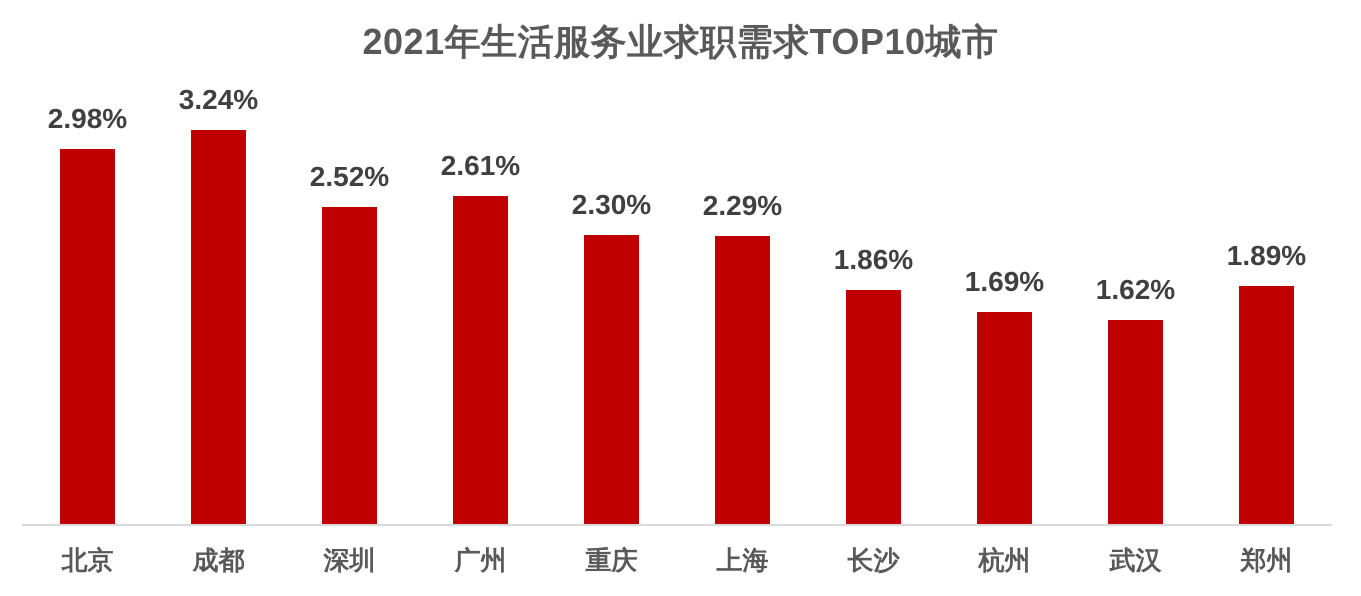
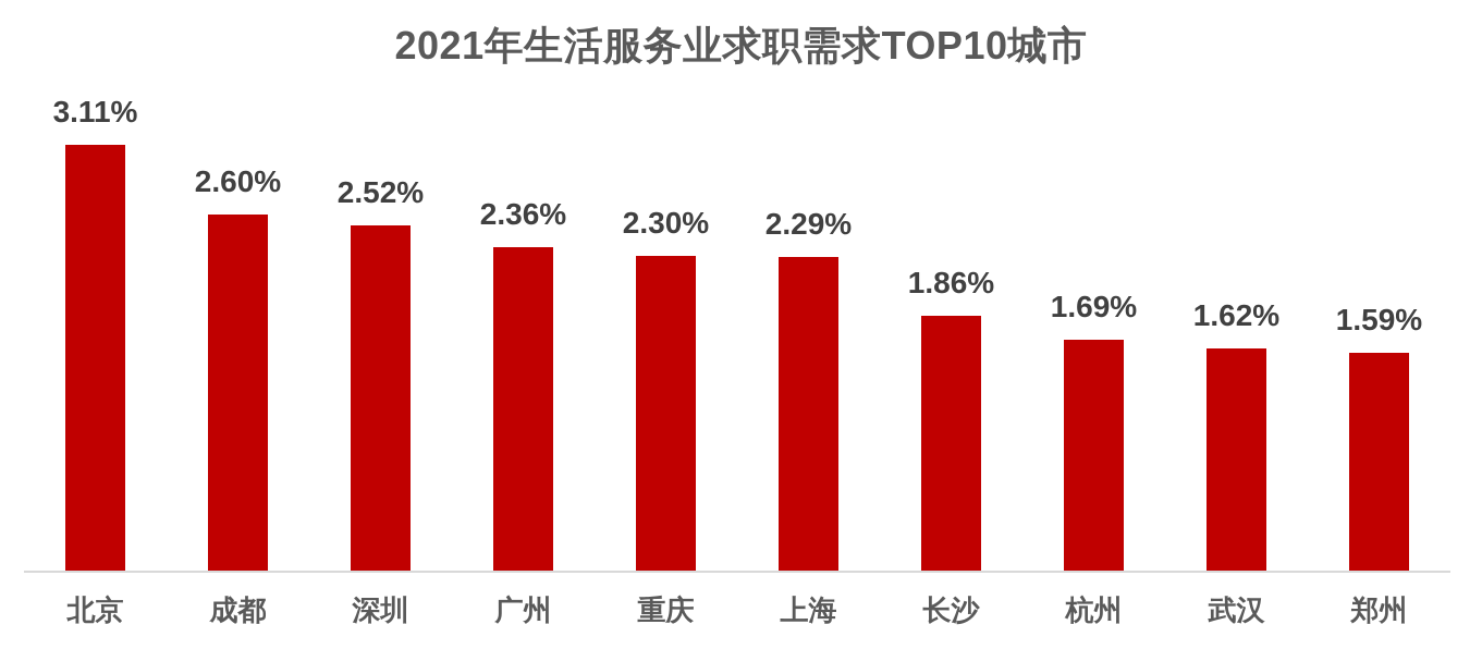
北京: 2.98% -> 3.11%
成都: 3.24% -> 2.60%
广州: 2.61% -> 2.36%
郑州: 1.89% -> 1.59%
